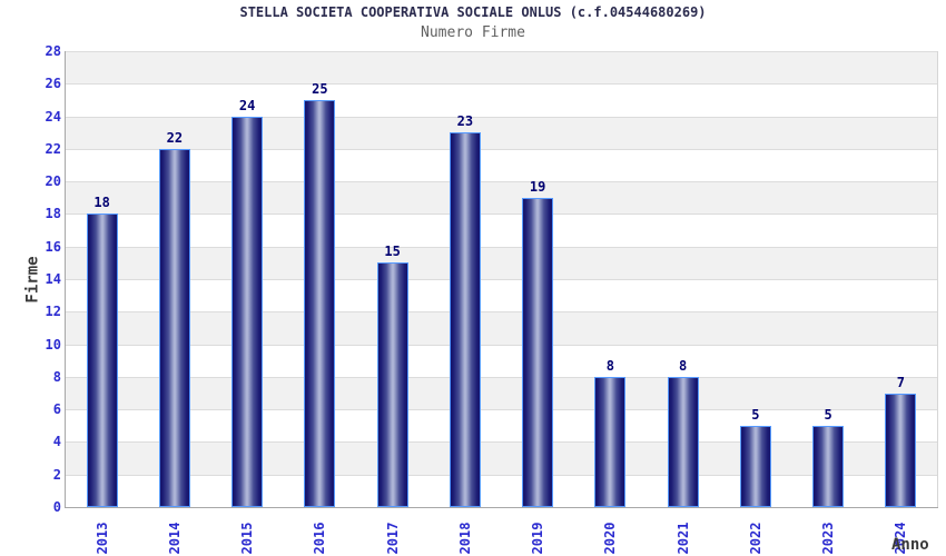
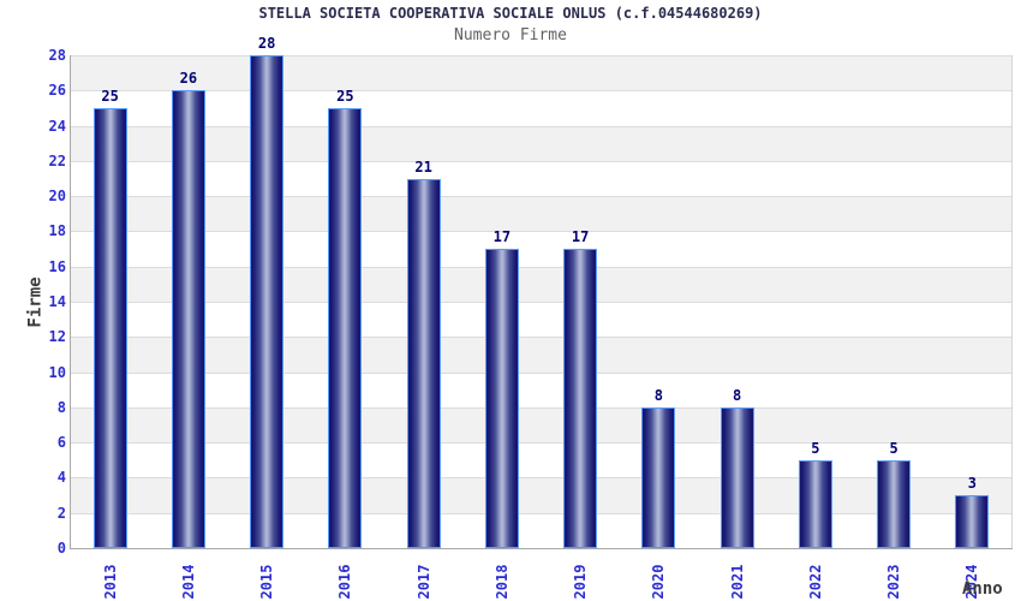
2013: 18 -> 25
2014: 22 -> 26
2015: 24 -> 28
2017: 15 -> 21
2018: 23 -> 17
2019: 19 -> 17
2024: 7 -> 3
